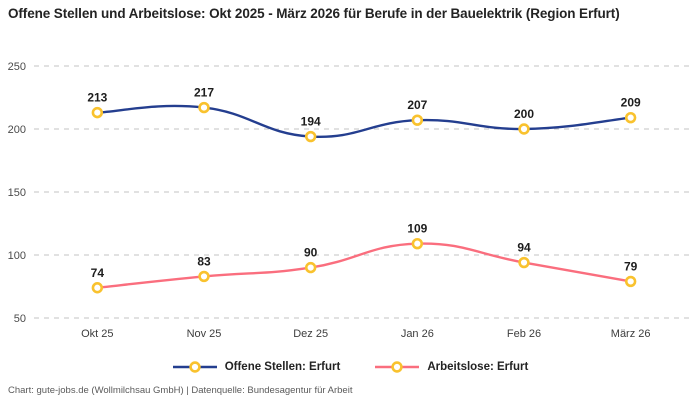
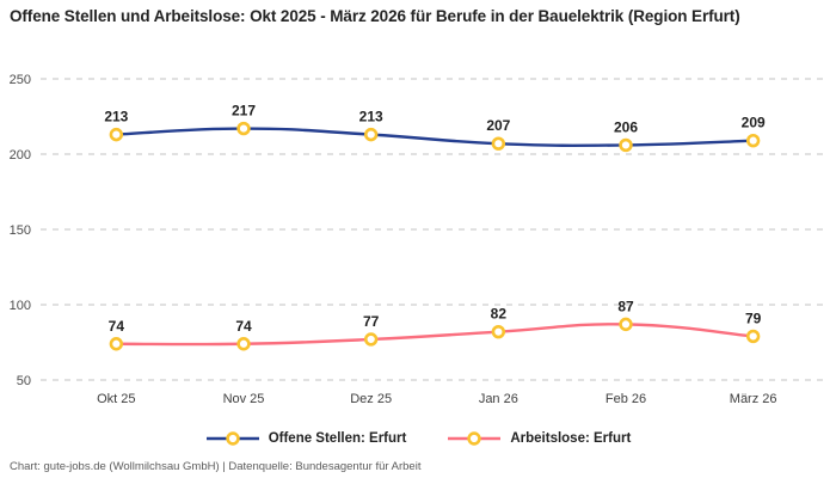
Arbeitslose: Erfurt/Nov 25: 83 -> 74
Offene Stellen: Erfurt/Dez 25: 194 -> 213
Arbeitslose: Erfurt/Dez 25: 90 -> 77
Arbeitslose: Erfurt/Jan 26: 109 -> 82
Offene Stellen: Erfurt/Feb 26: 200 -> 206
Arbeitslose: Erfurt/Feb 26: 94 -> 87
